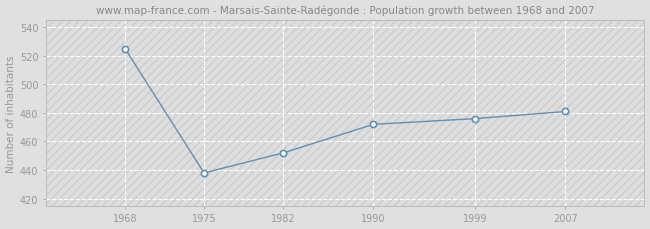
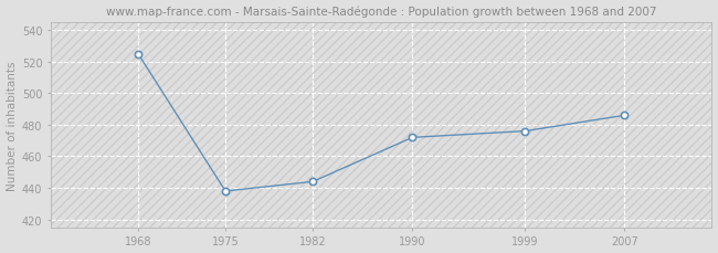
1982: 452 -> 444
2007: 481 -> 486
